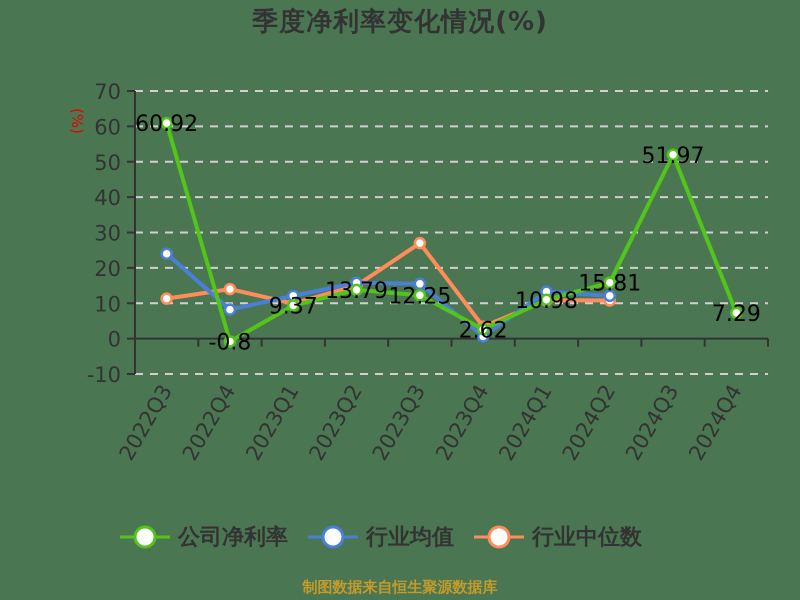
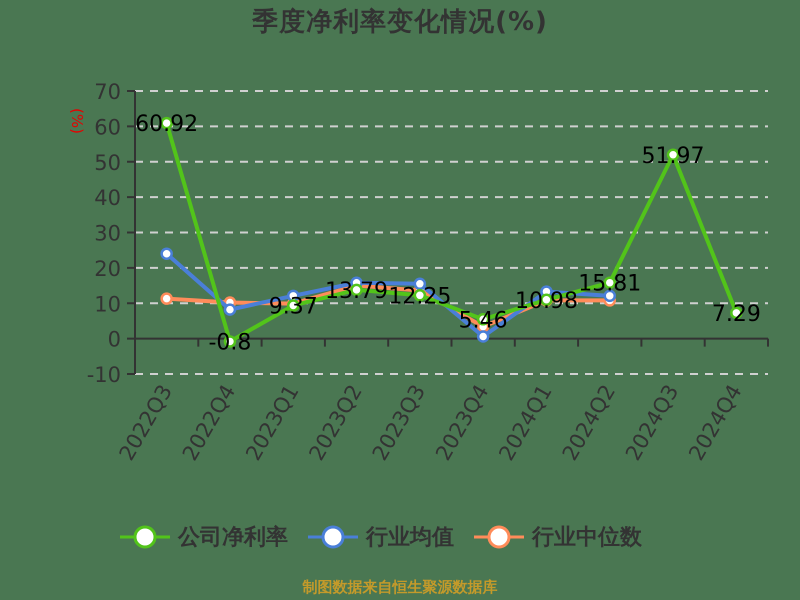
行业中位数/2022Q4: 14 -> 10
行业中位数/2023Q3: 27 -> 14
公司净利率/2023Q4: 2.62 -> 5.46
